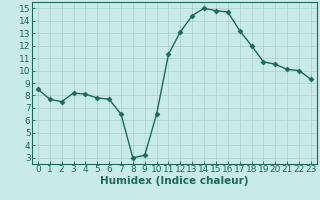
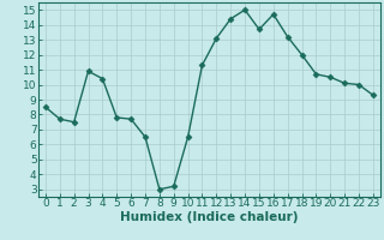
3: 8.2 -> 10.9
4: 8.1 -> 10.4
15: 14.8 -> 13.7
